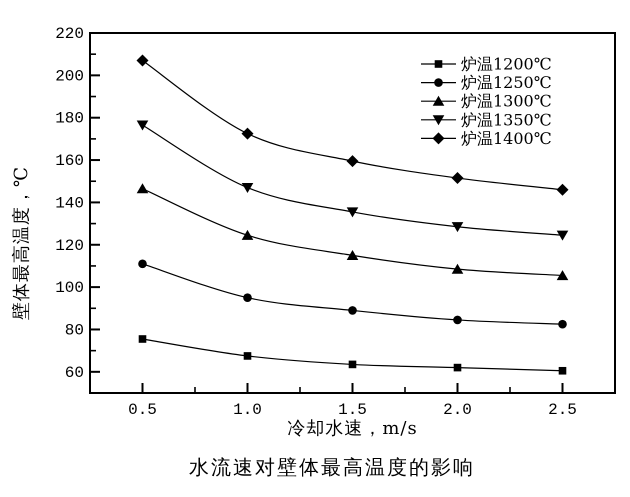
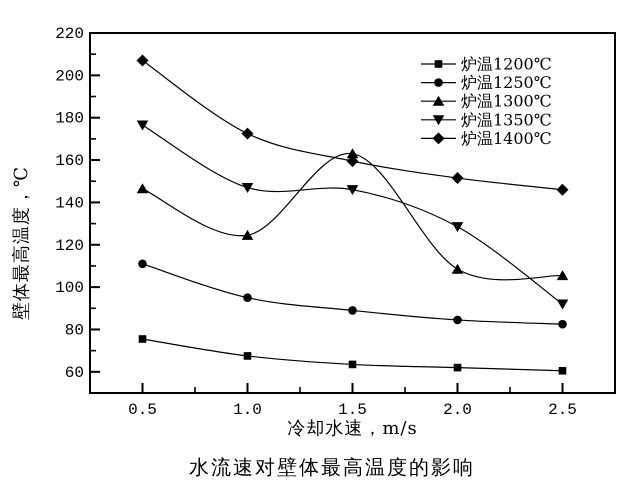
炉温1300℃/1.5: 115 -> 163
炉温1350℃/1.5: 136 -> 146
炉温1350℃/2.5: 124 -> 92
